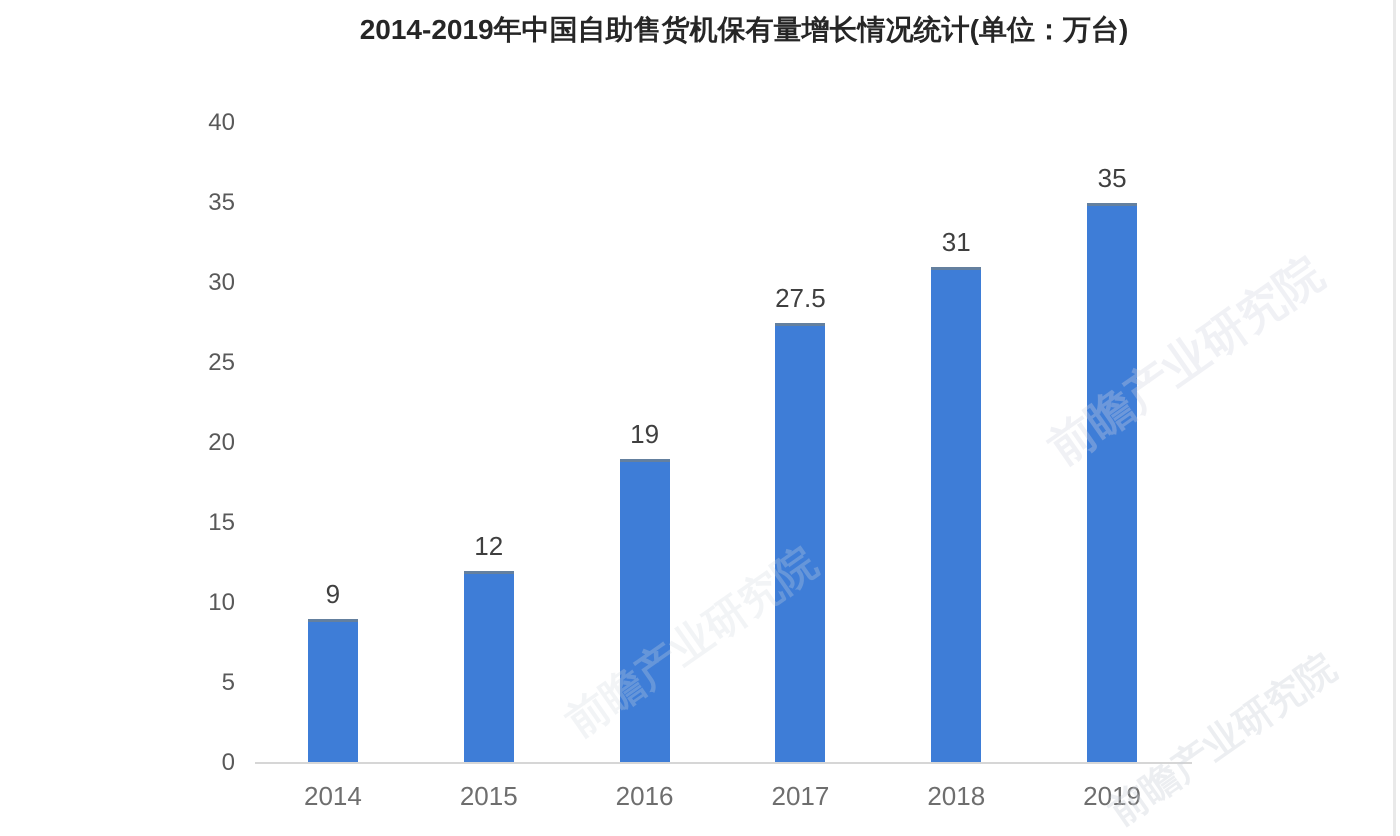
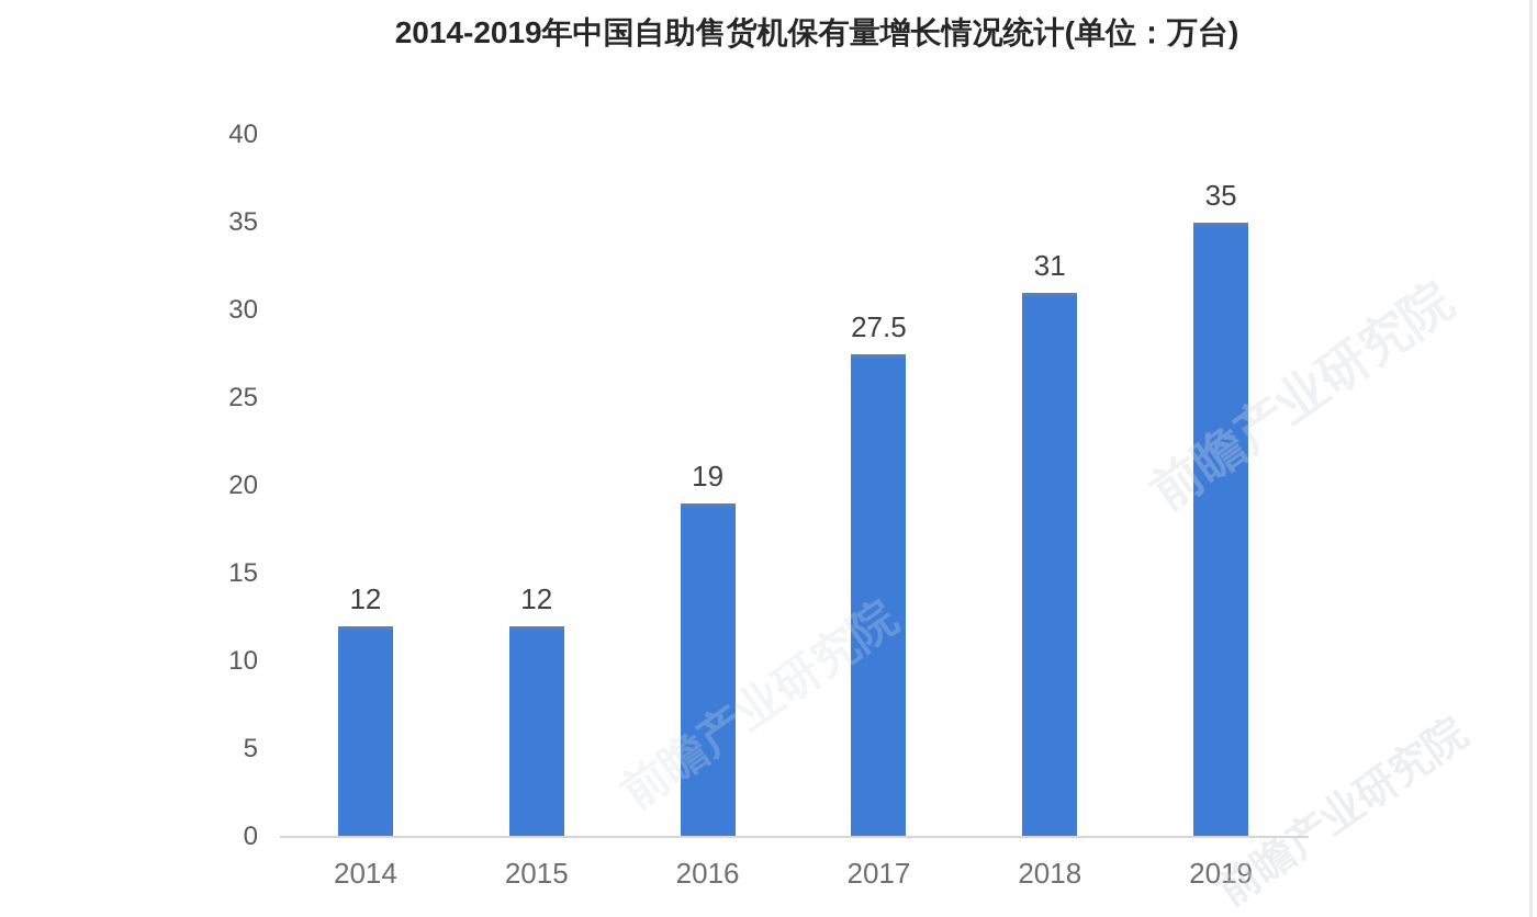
2014: 9 -> 12
